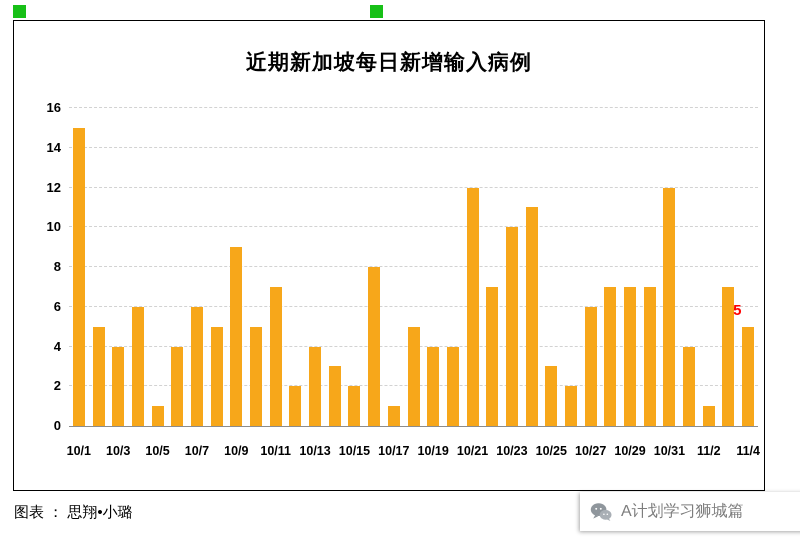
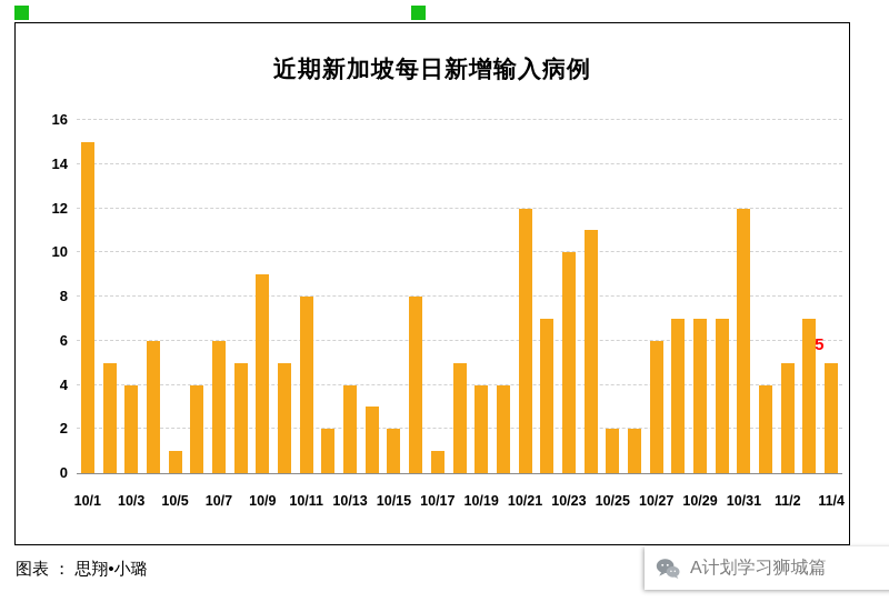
10/11: 7 -> 8
10/25: 3 -> 2
11/2: 1 -> 5
